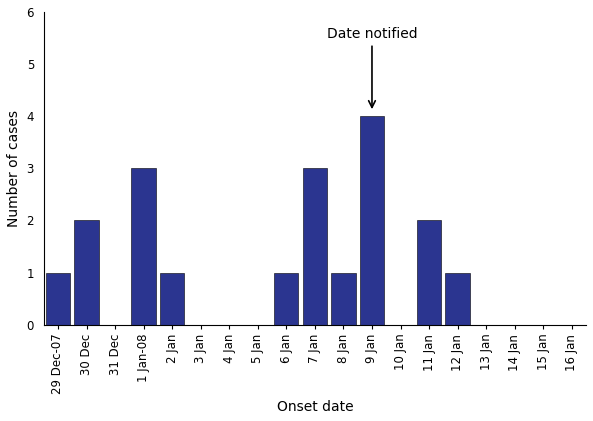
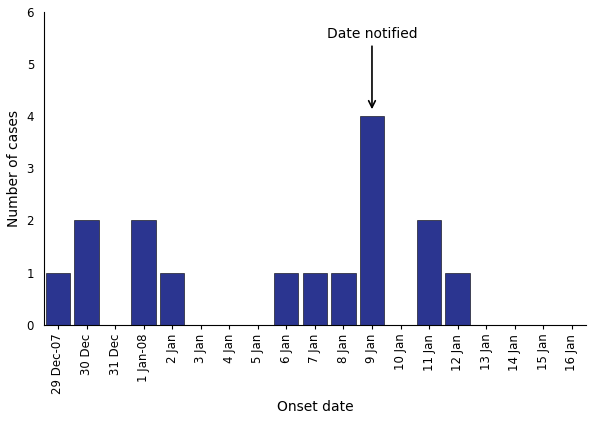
1 Jan-08: 3 -> 2
7 Jan: 3 -> 1
